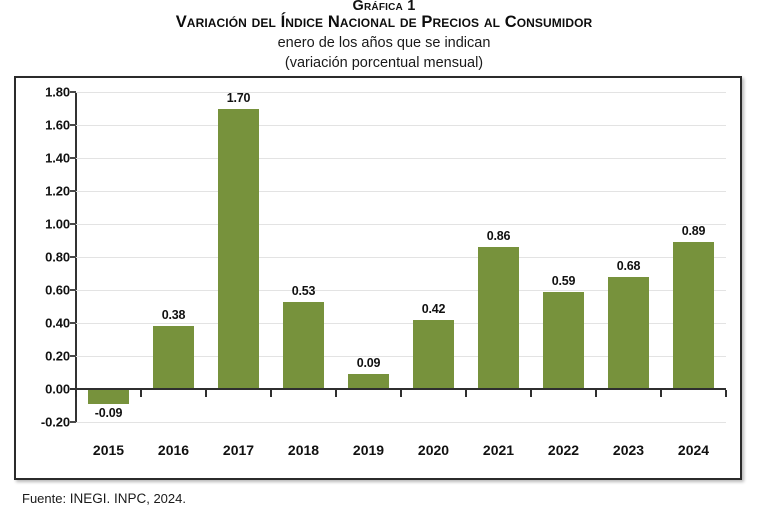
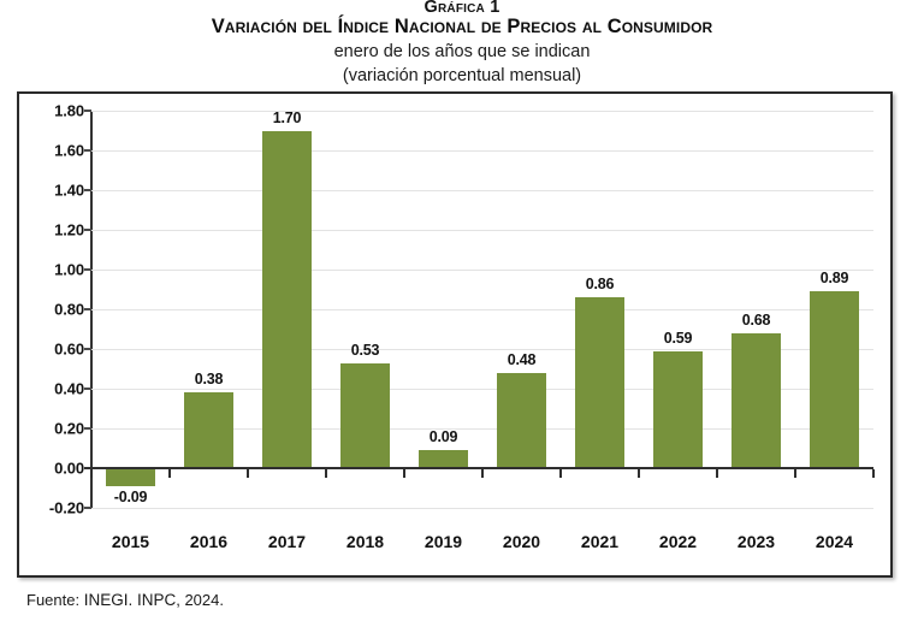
2020: 0.42 -> 0.48
